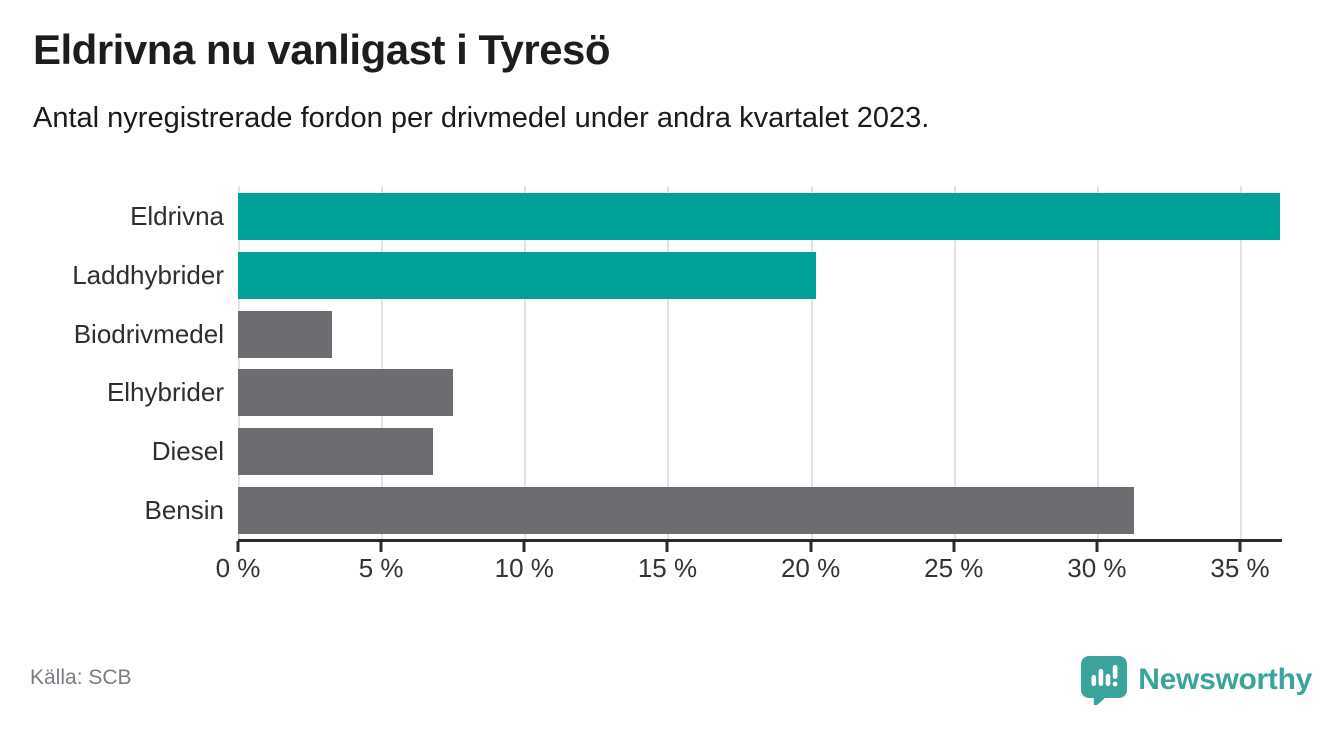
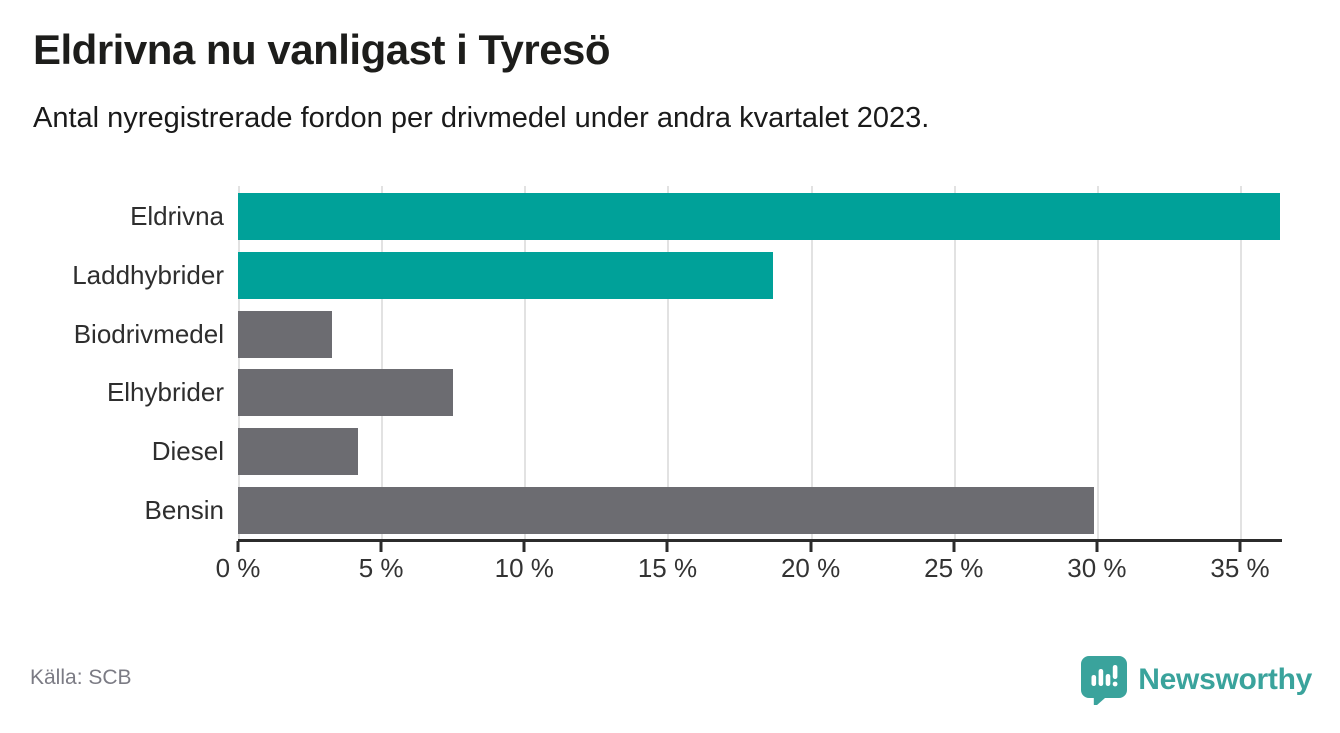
Laddhybrider: 20.2% -> 18.7%
Diesel: 6.8% -> 4.2%
Bensin: 31.3% -> 29.9%
